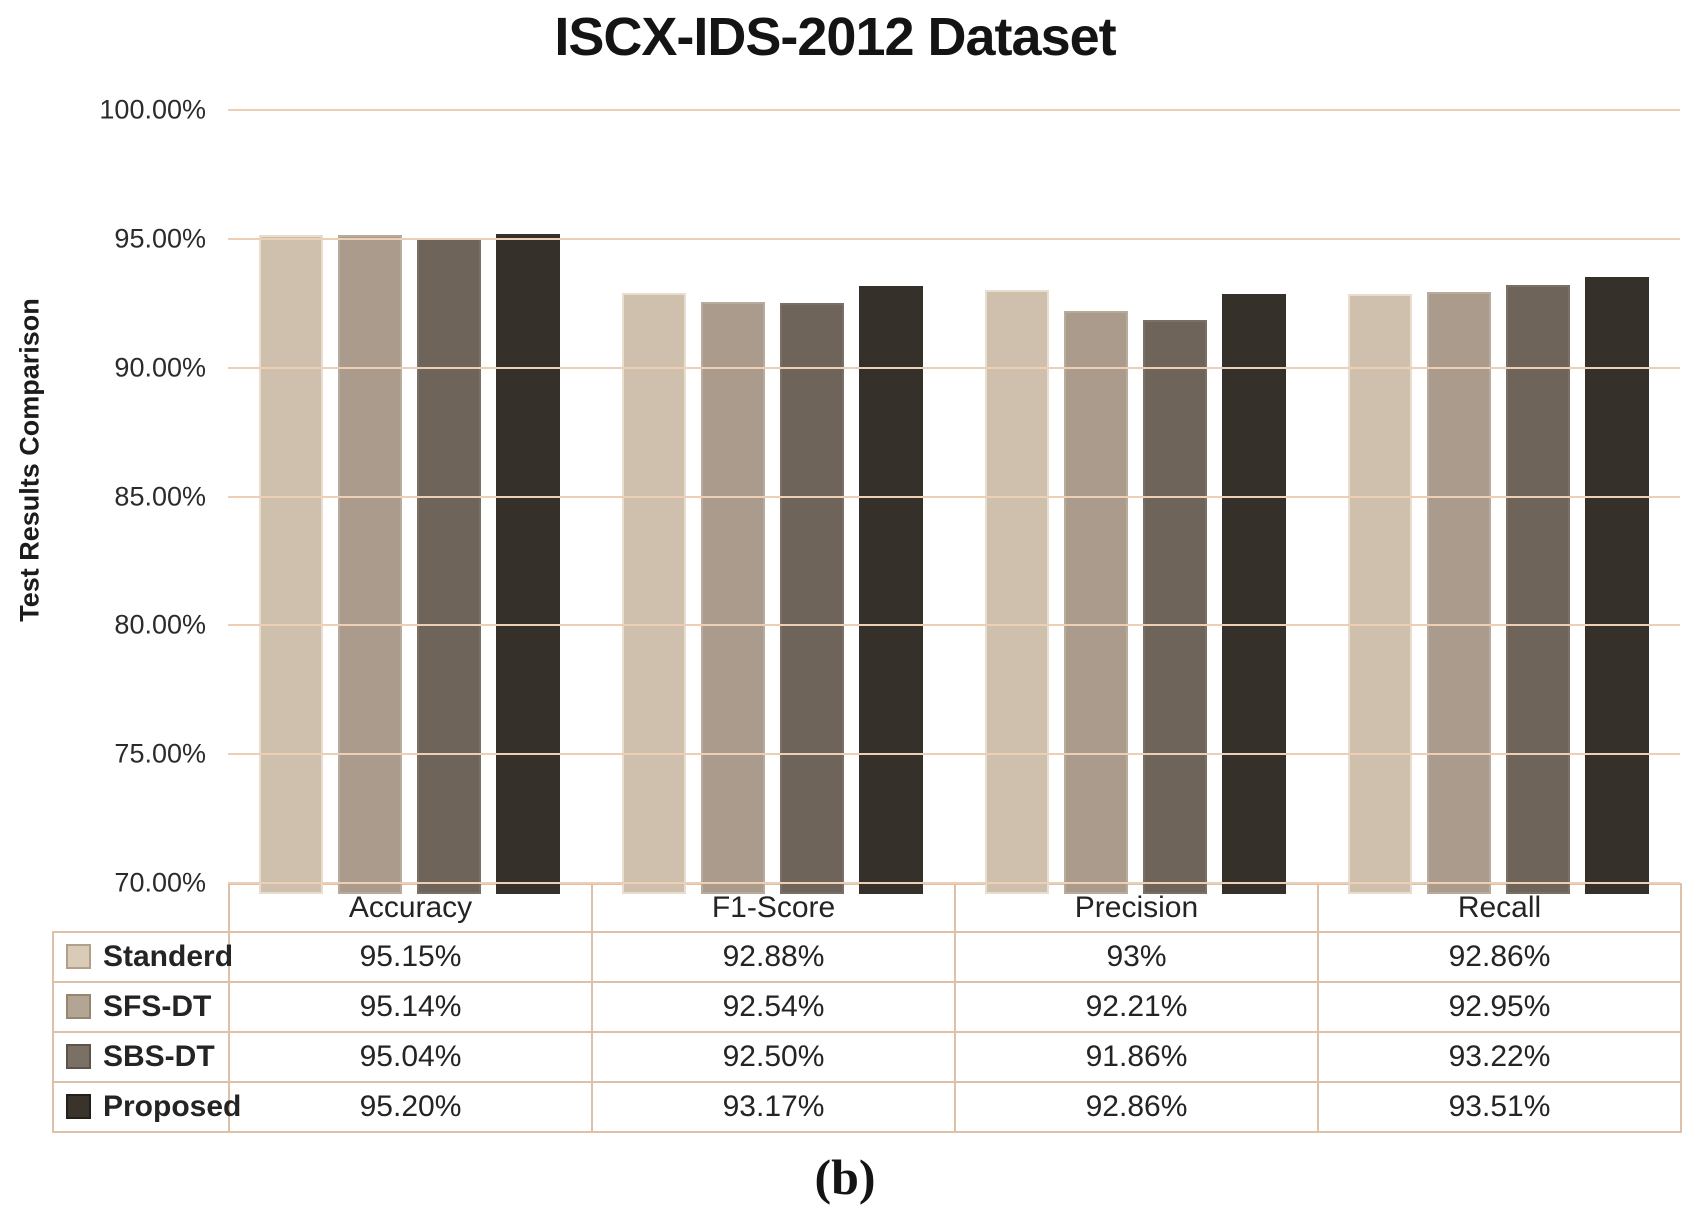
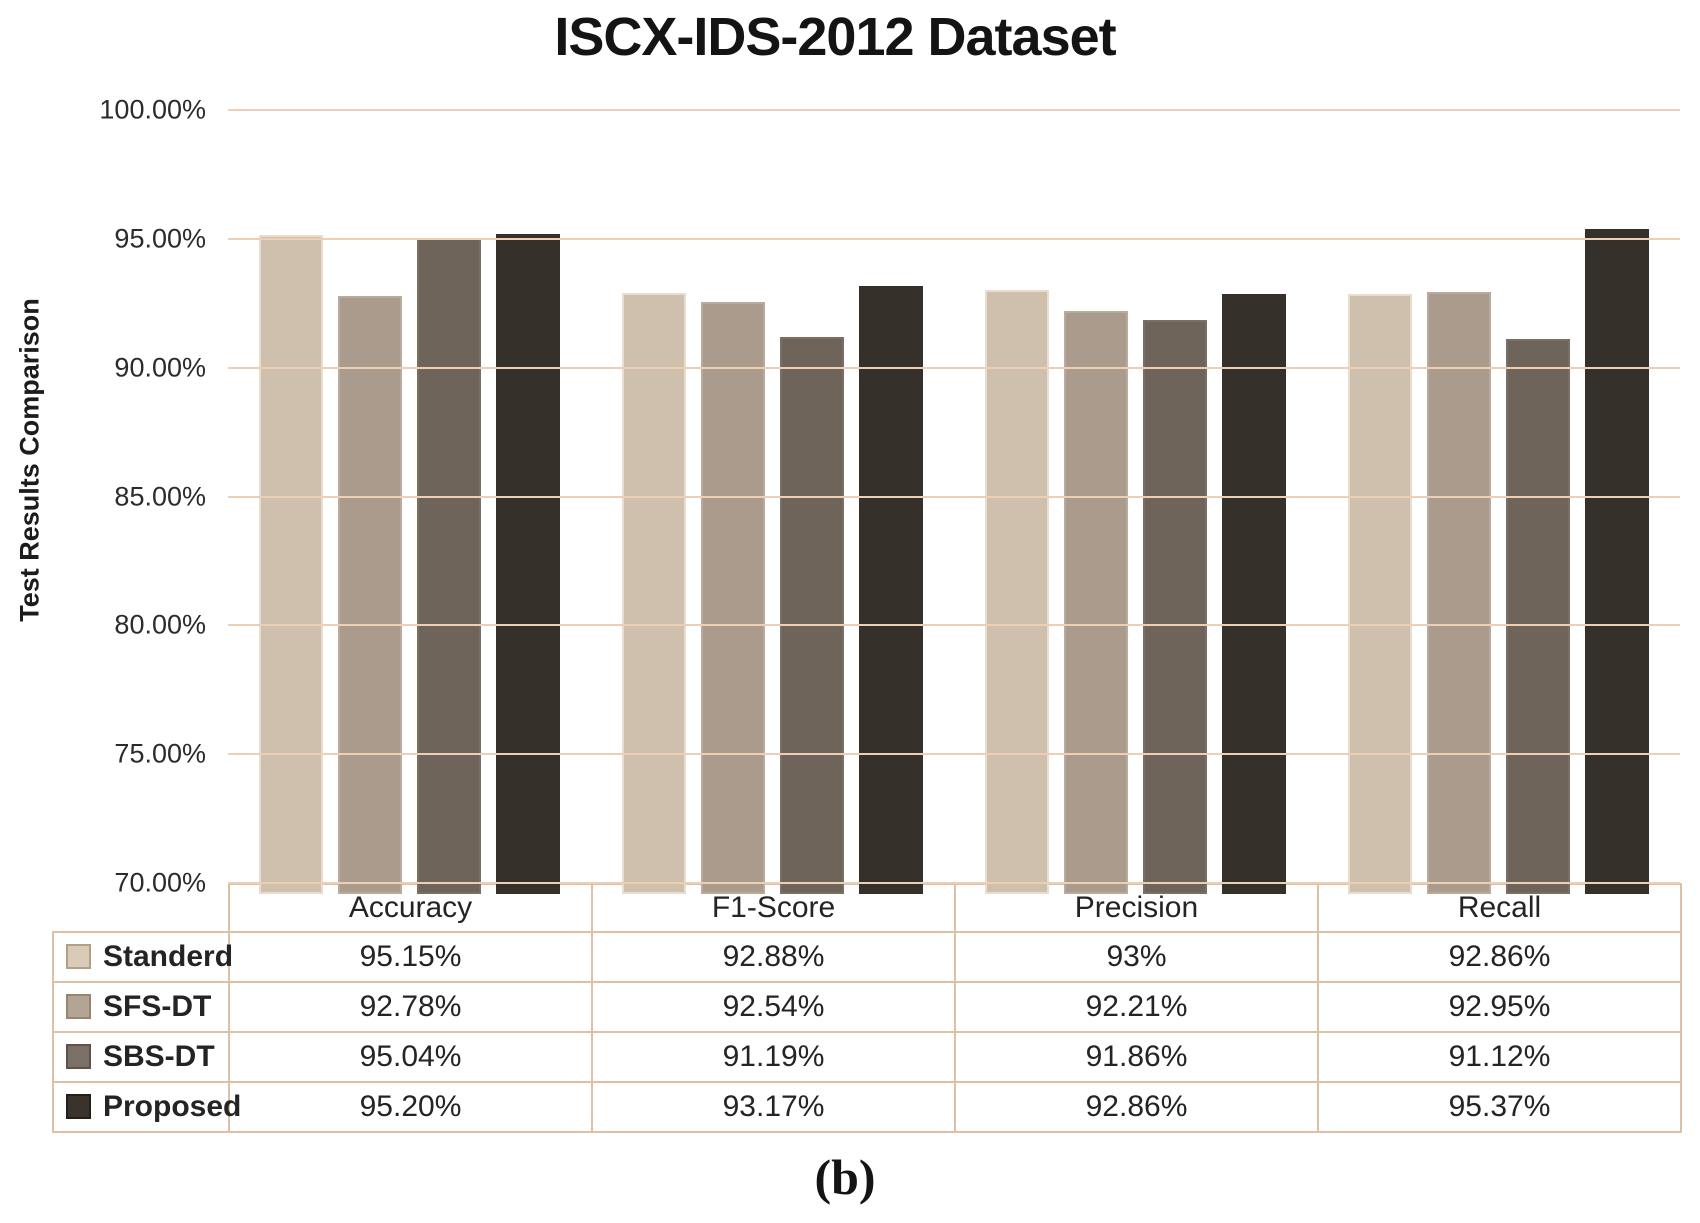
SFS-DT/Accuracy: 95.14% -> 92.78%
SBS-DT/F1-Score: 92.50% -> 91.19%
SBS-DT/Recall: 93.22% -> 91.12%
Proposed/Recall: 93.51% -> 95.37%
